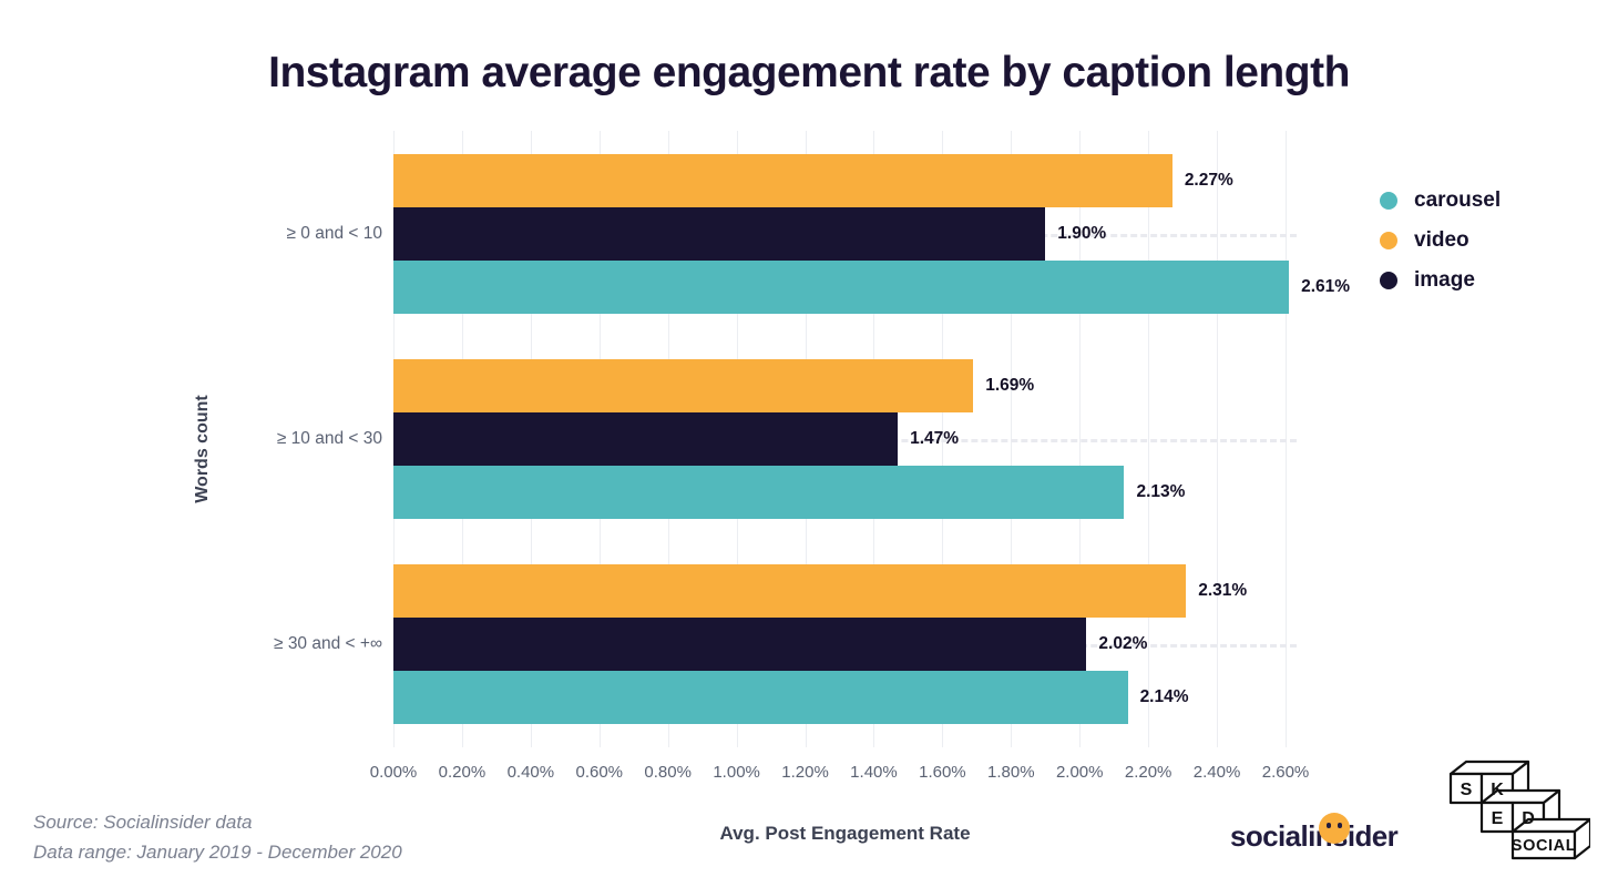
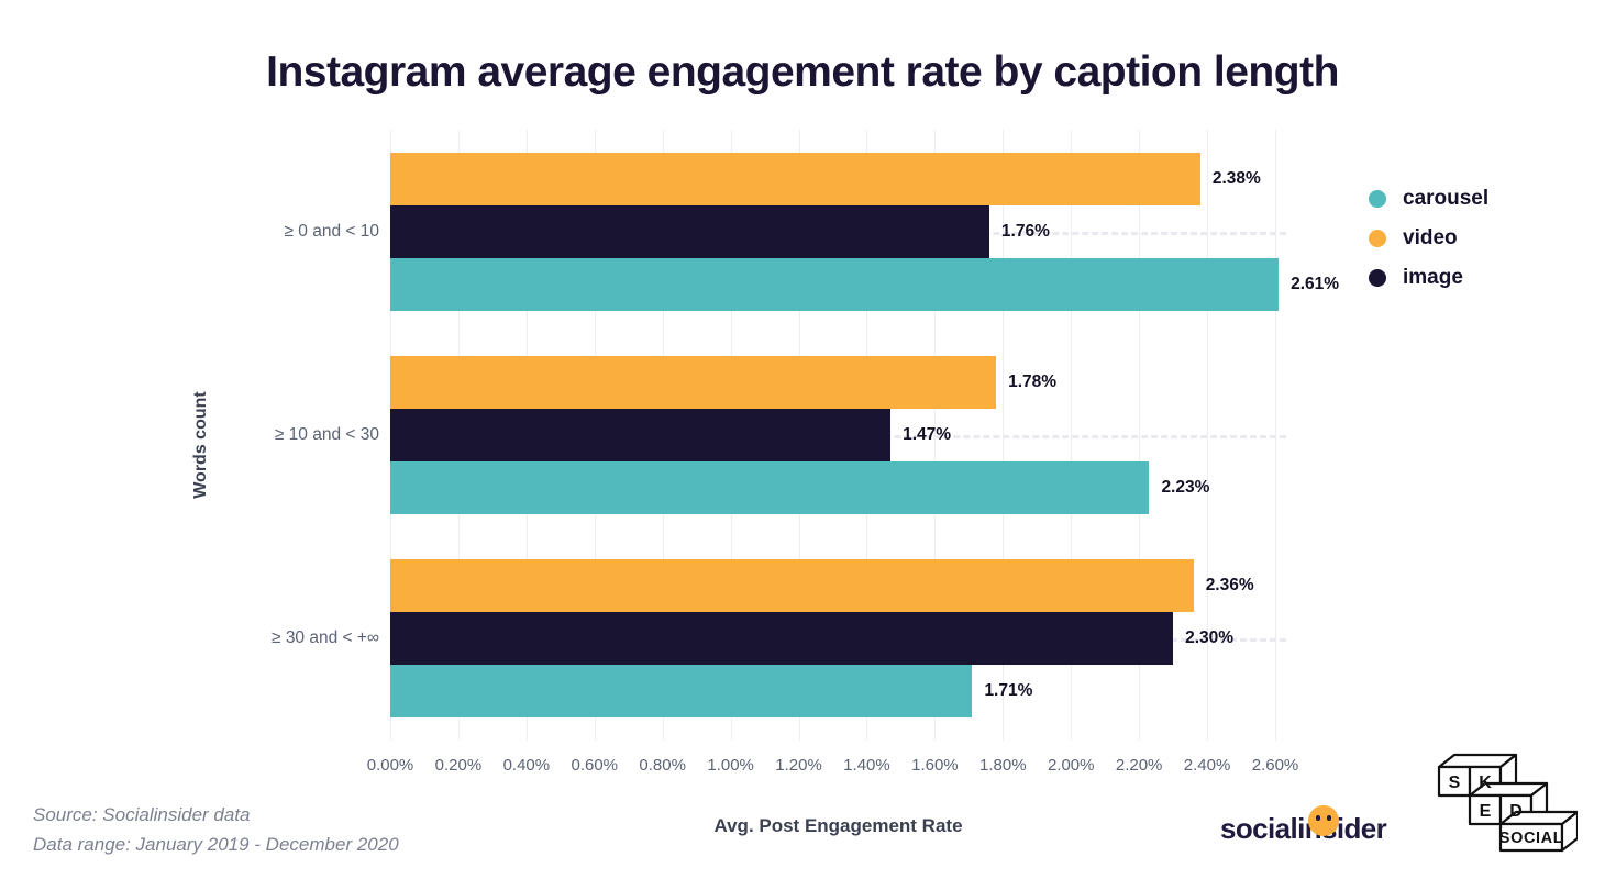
video/≥ 0 and < 10: 2.27% -> 2.38%
image/≥ 0 and < 10: 1.90% -> 1.76%
video/≥ 10 and < 30: 1.69% -> 1.78%
carousel/≥ 10 and < 30: 2.13% -> 2.23%
video/≥ 30 and < +∞: 2.31% -> 2.36%
image/≥ 30 and < +∞: 2.02% -> 2.30%
carousel/≥ 30 and < +∞: 2.14% -> 1.71%
